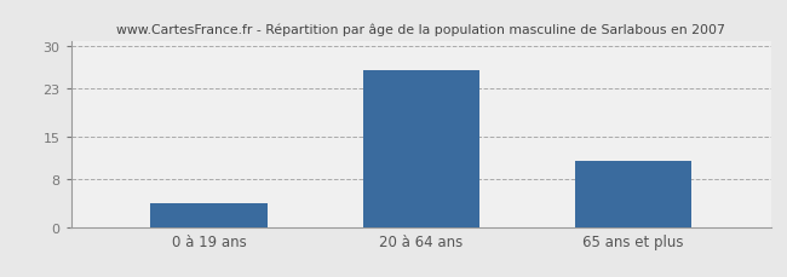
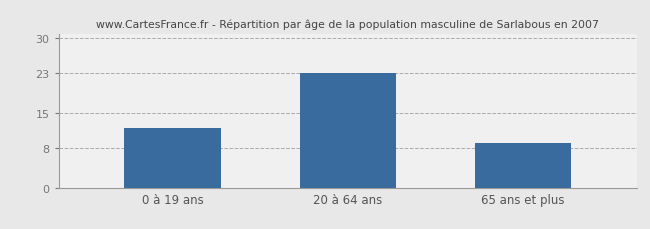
0 à 19 ans: 4 -> 12
20 à 64 ans: 26 -> 23
65 ans et plus: 11 -> 9
